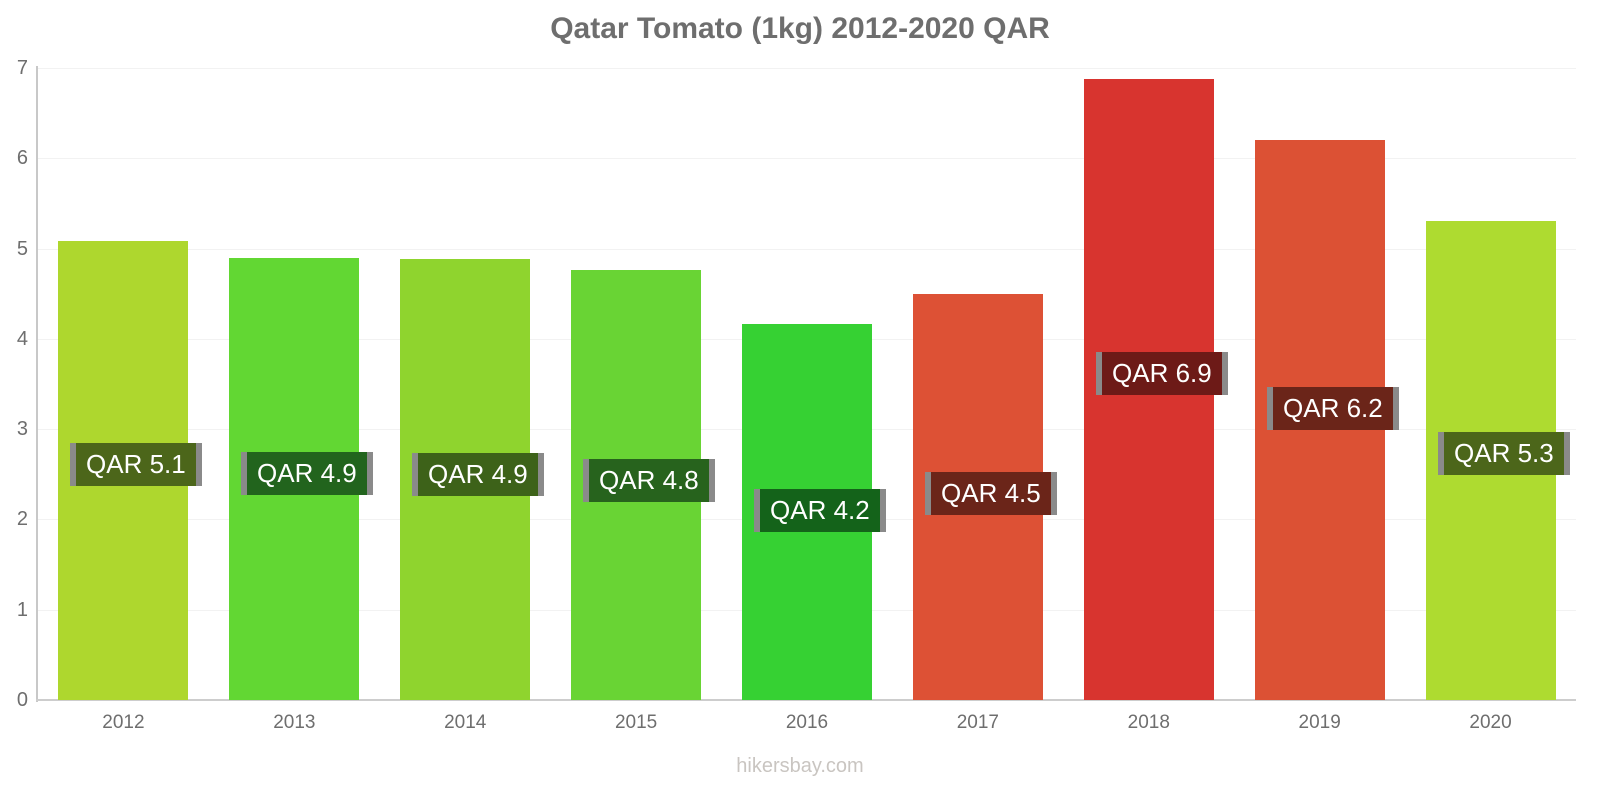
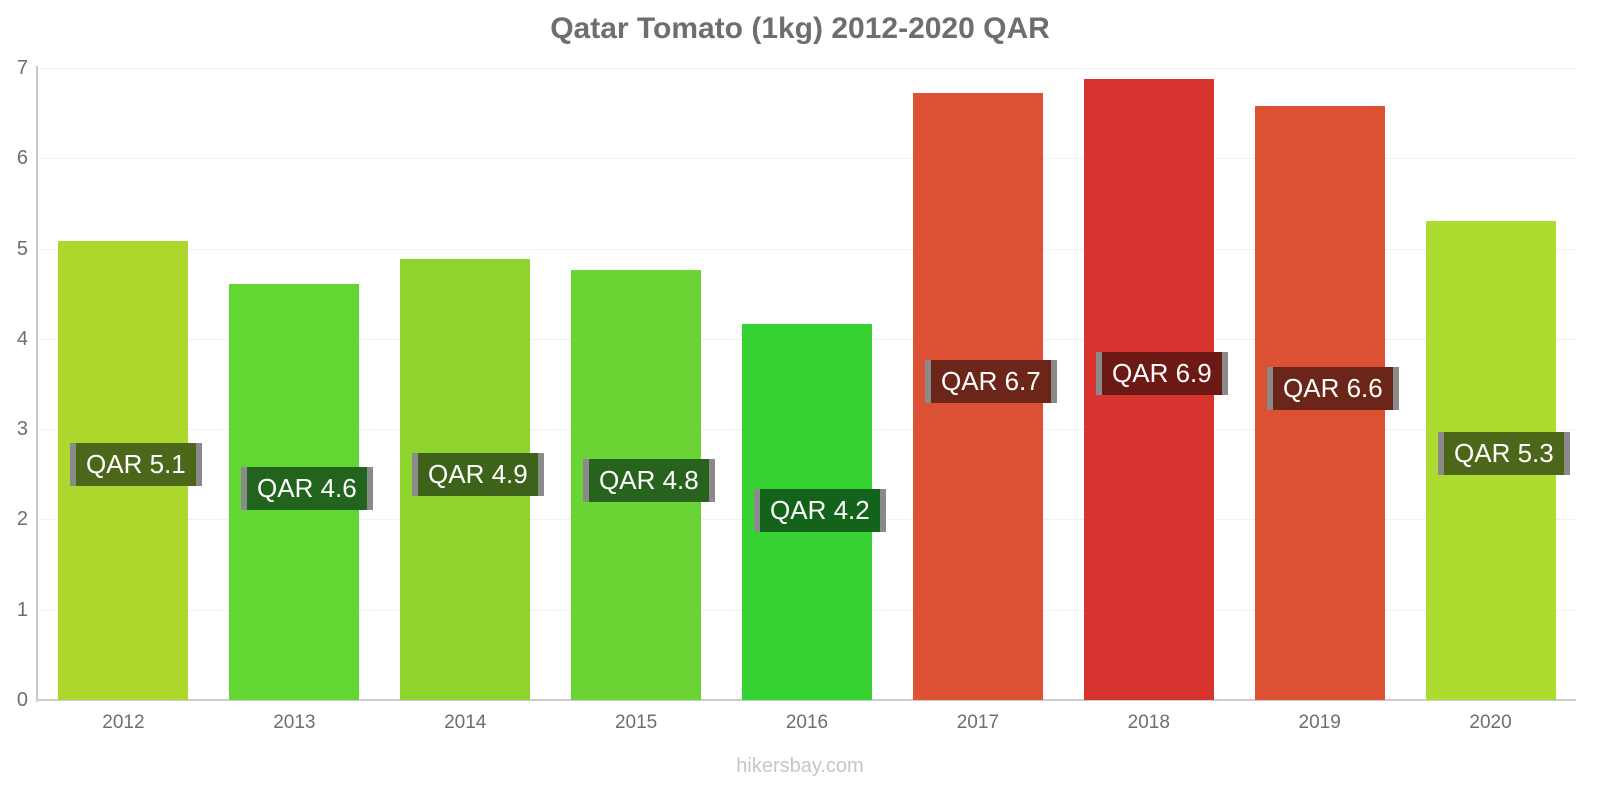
2013: 4.9 -> 4.6
2017: 4.5 -> 6.7
2019: 6.2 -> 6.6
